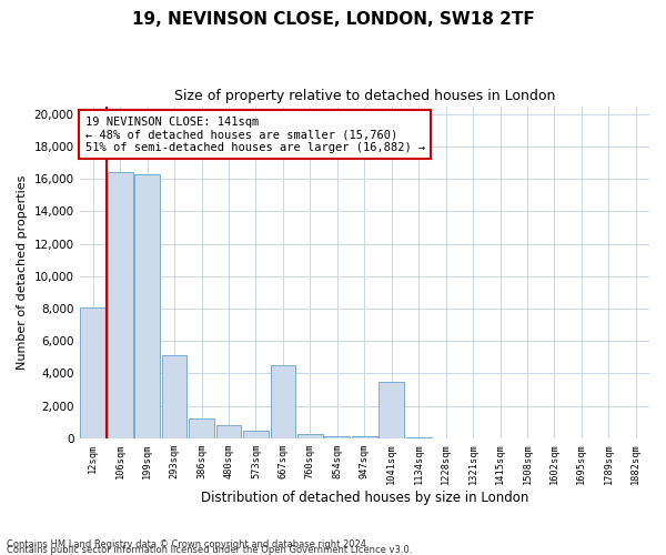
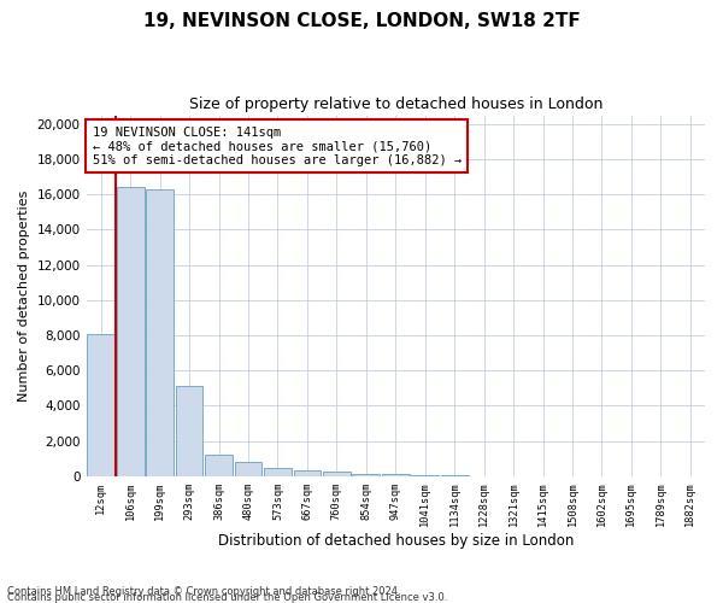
667sqm: 4,500 -> 300
1041sqm: 3,500 -> 100
